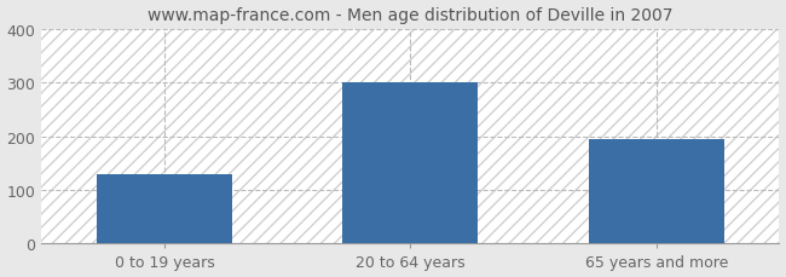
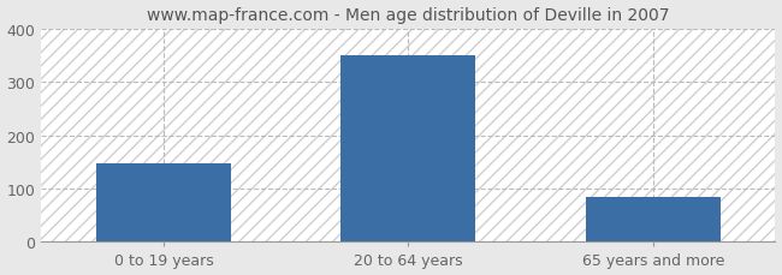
0 to 19 years: 130 -> 148
20 to 64 years: 300 -> 350
65 years and more: 195 -> 85
